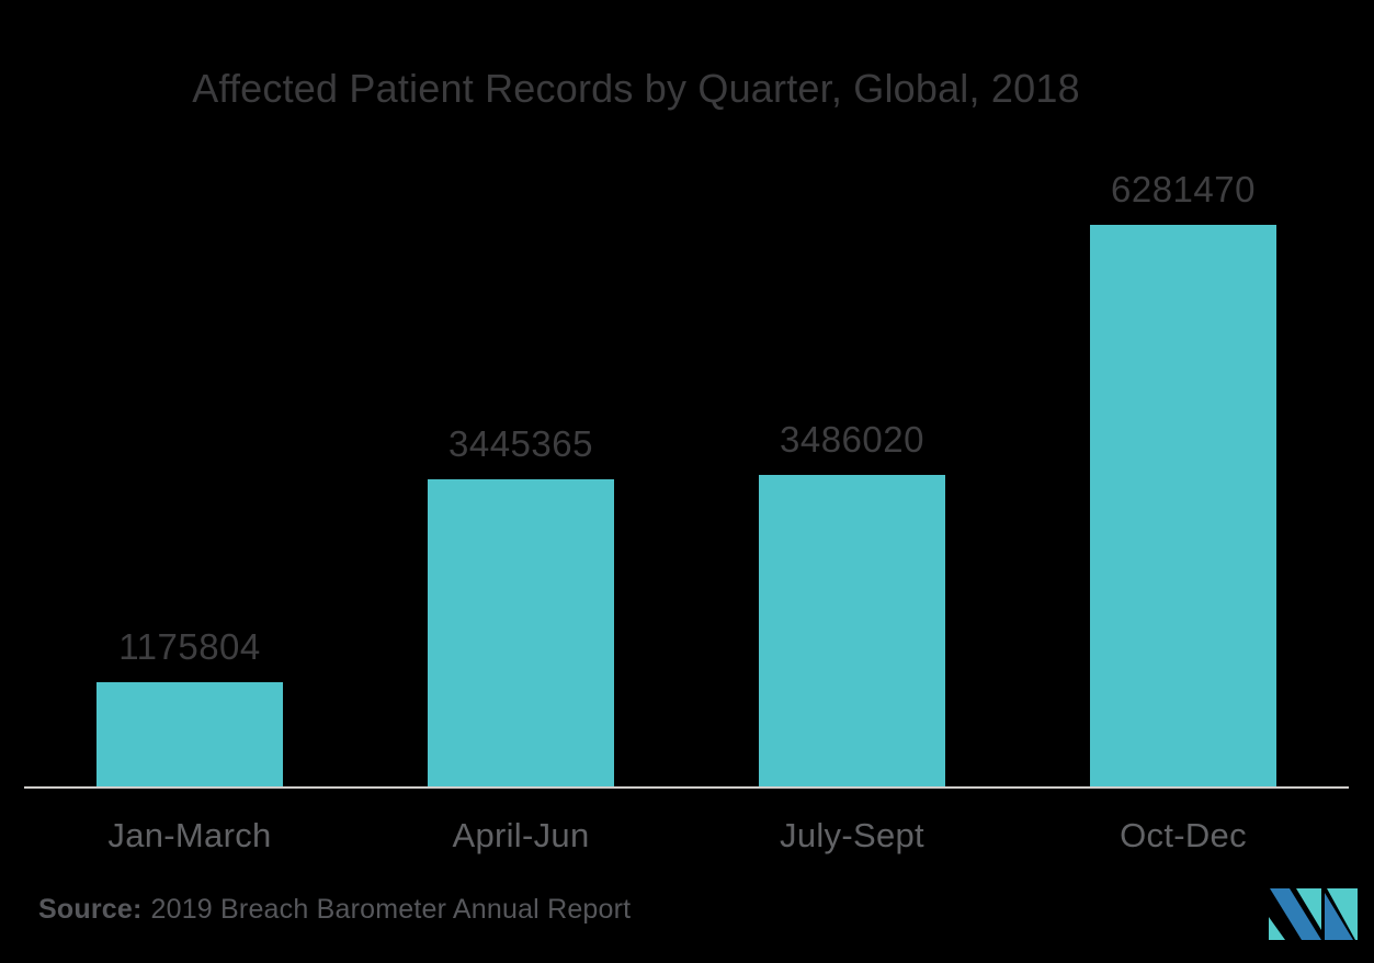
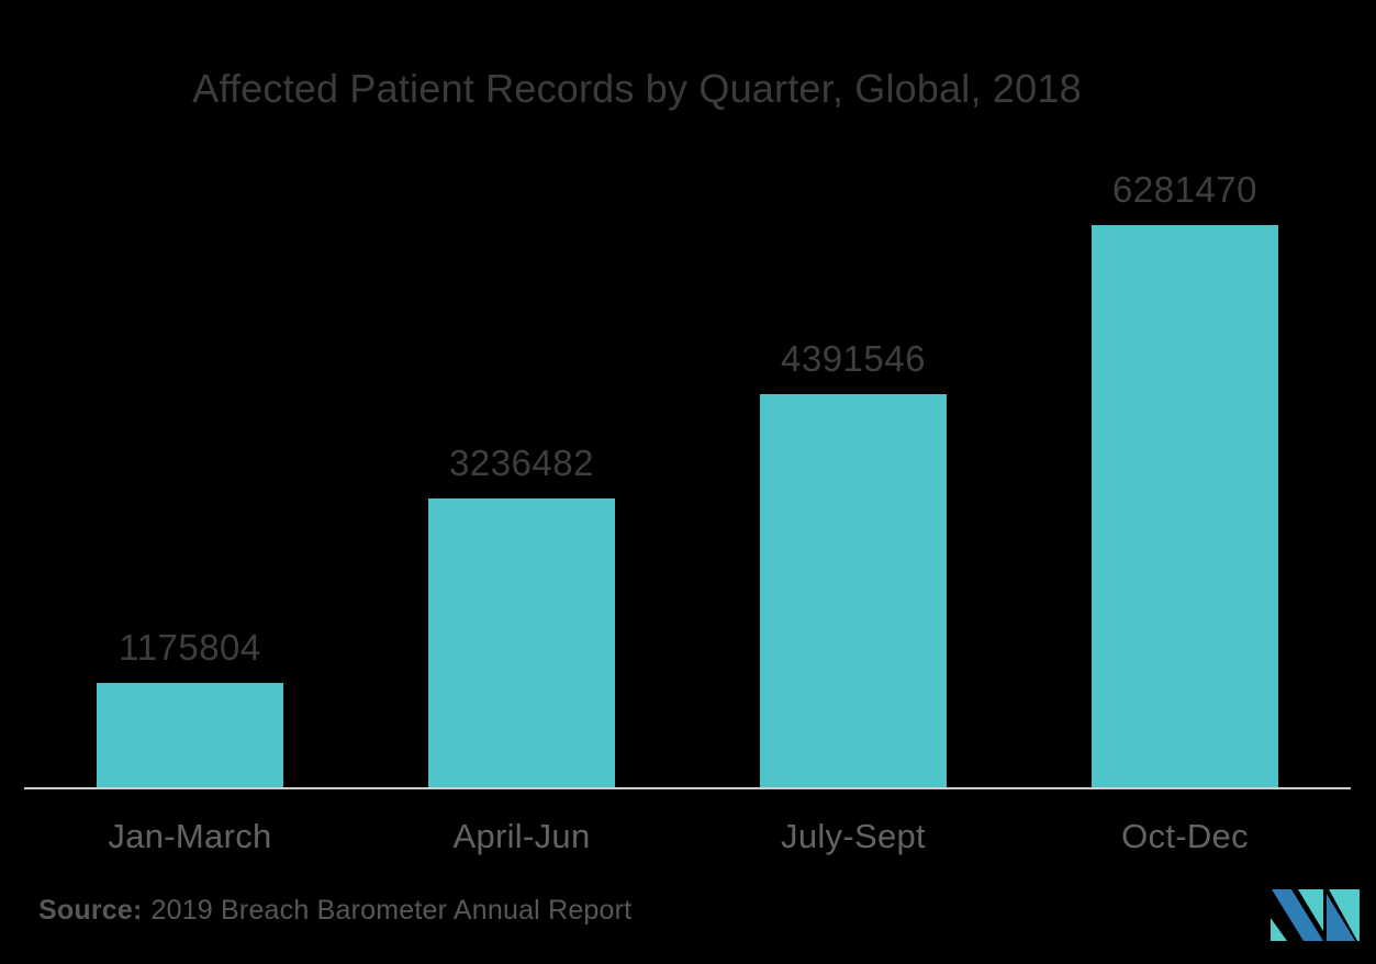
April-Jun: 3445365 -> 3236482
July-Sept: 3486020 -> 4391546
